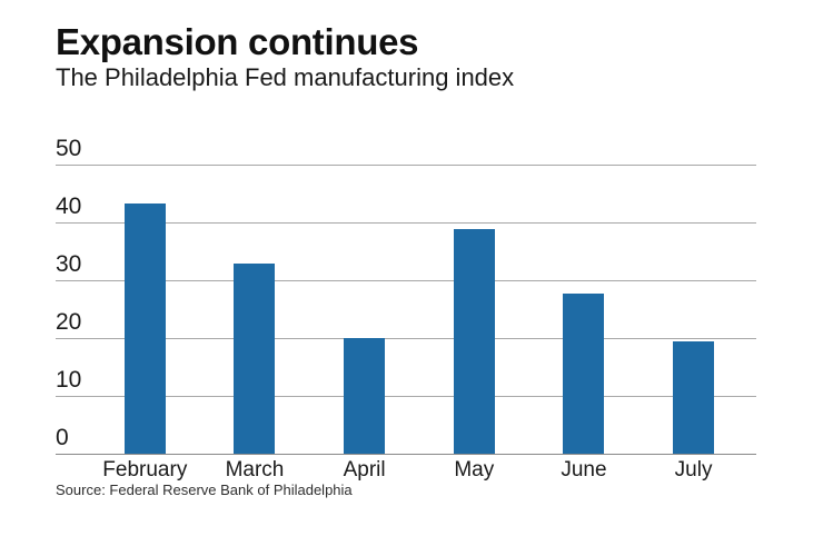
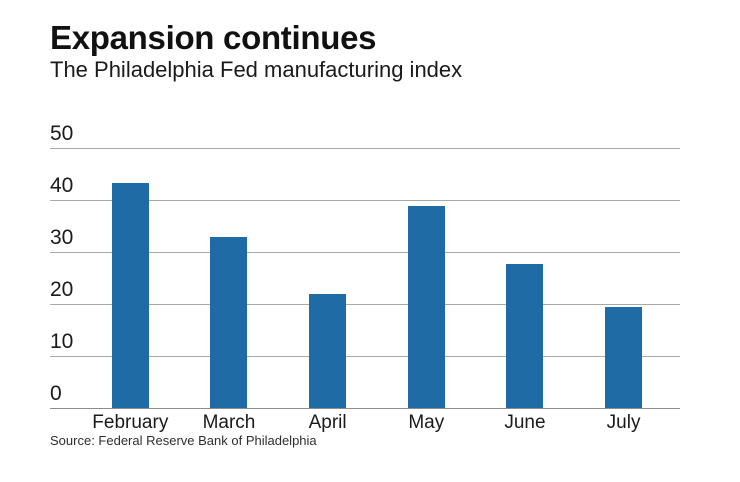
April: 20 -> 22
